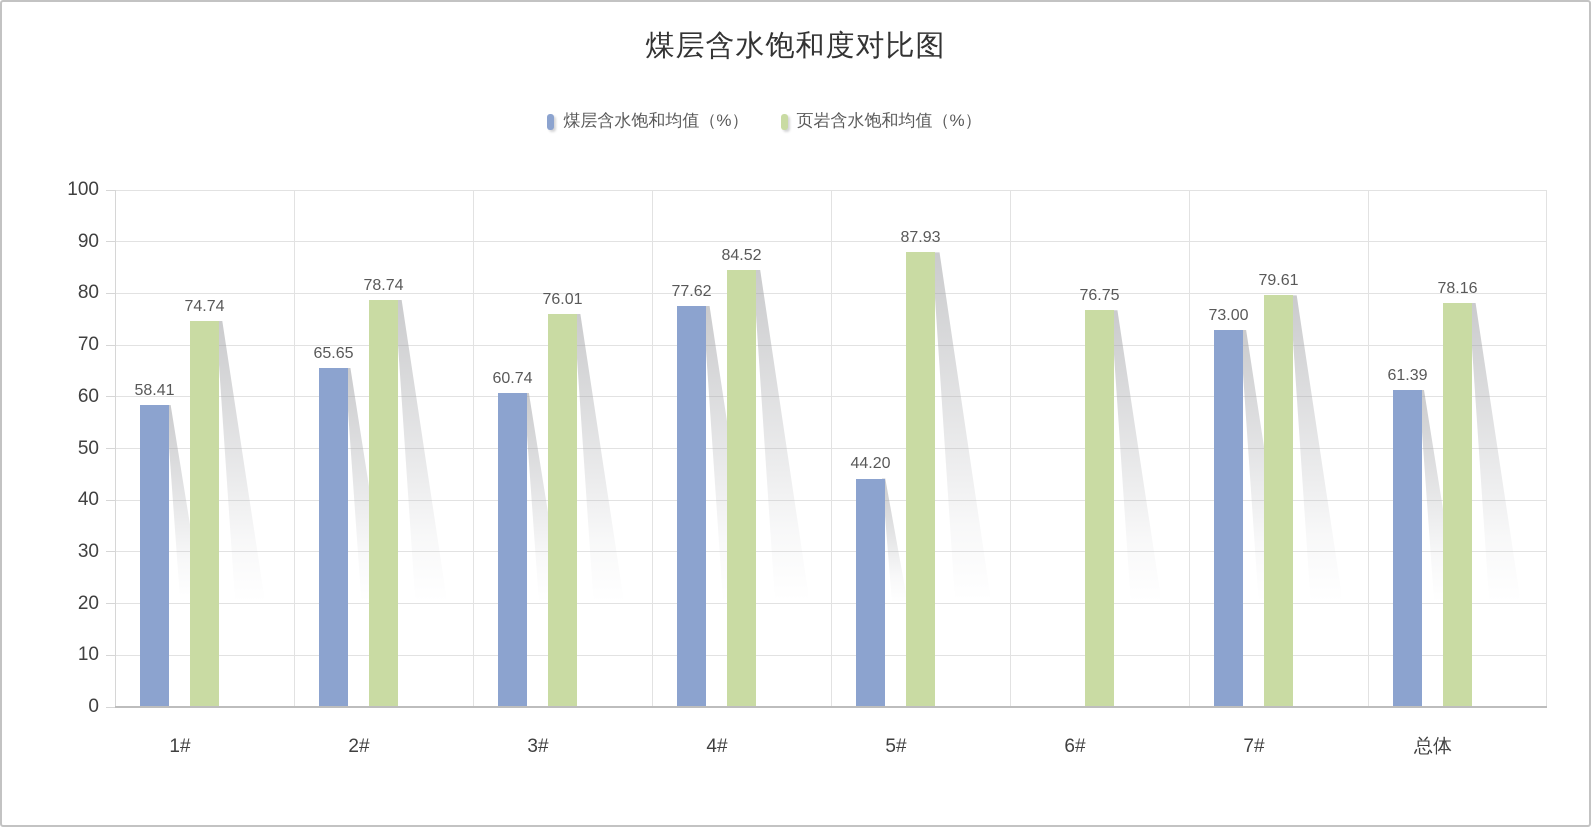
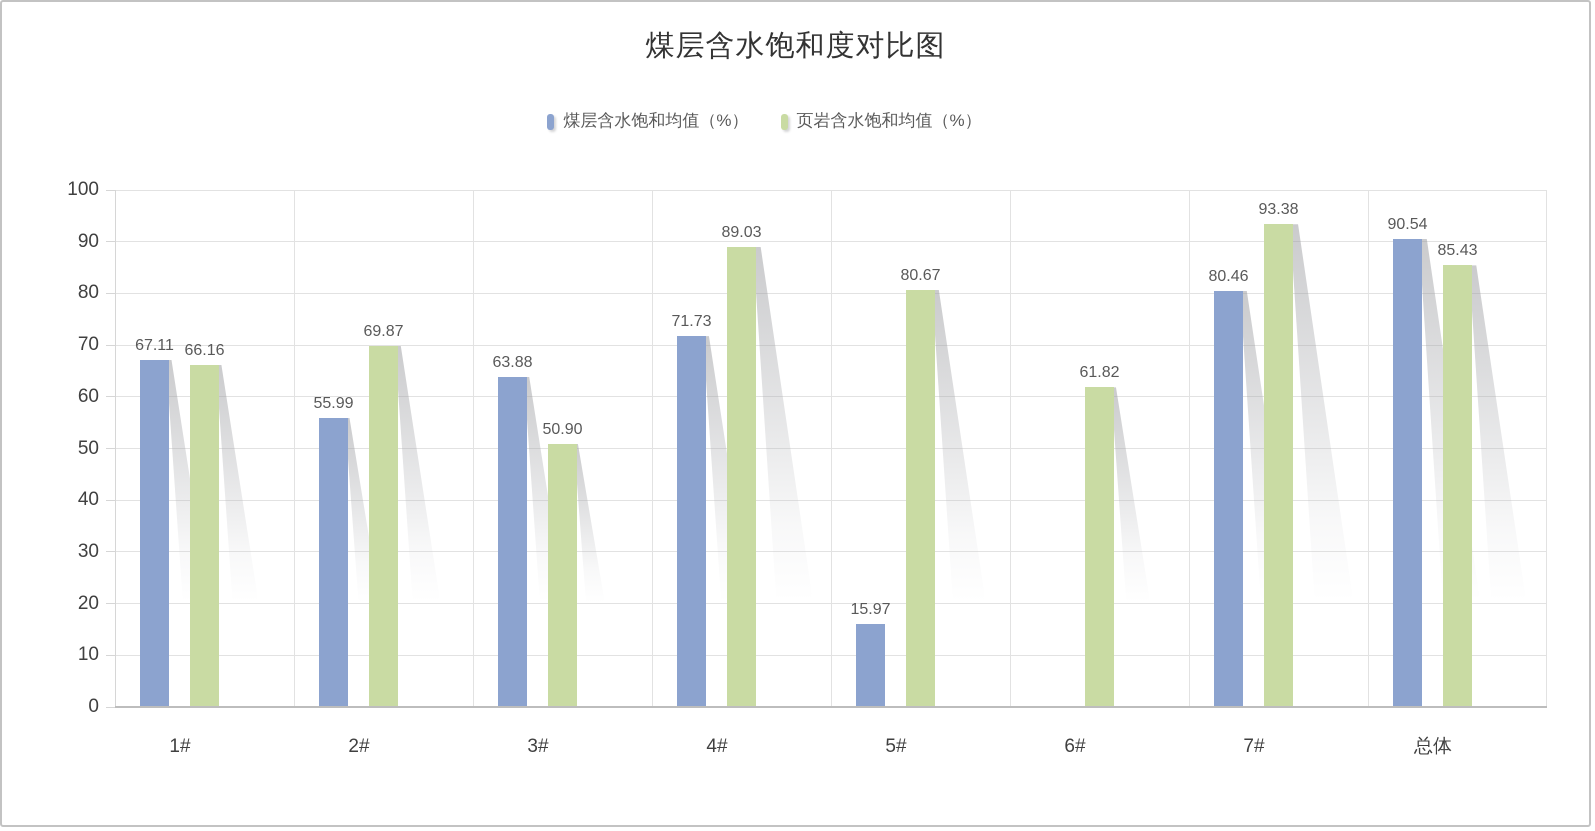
煤层含水饱和均值（%）/1#: 58.41 -> 67.11
页岩含水饱和均值（%）/1#: 74.74 -> 66.16
煤层含水饱和均值（%）/2#: 65.65 -> 55.99
页岩含水饱和均值（%）/2#: 78.74 -> 69.87
煤层含水饱和均值（%）/3#: 60.74 -> 63.88
页岩含水饱和均值（%）/3#: 76.01 -> 50.90
煤层含水饱和均值（%）/4#: 77.62 -> 71.73
页岩含水饱和均值（%）/4#: 84.52 -> 89.03
煤层含水饱和均值（%）/5#: 44.20 -> 15.97
页岩含水饱和均值（%）/5#: 87.93 -> 80.67
页岩含水饱和均值（%）/6#: 76.75 -> 61.82
煤层含水饱和均值（%）/7#: 73.00 -> 80.46
页岩含水饱和均值（%）/7#: 79.61 -> 93.38
煤层含水饱和均值（%）/总体: 61.39 -> 90.54
页岩含水饱和均值（%）/总体: 78.16 -> 85.43
